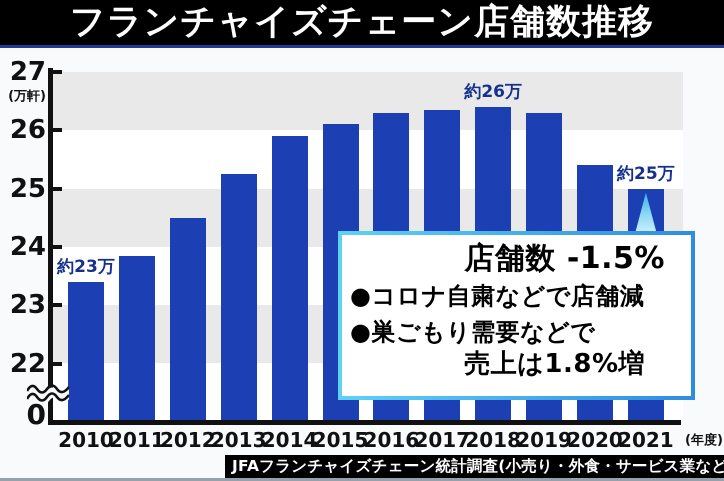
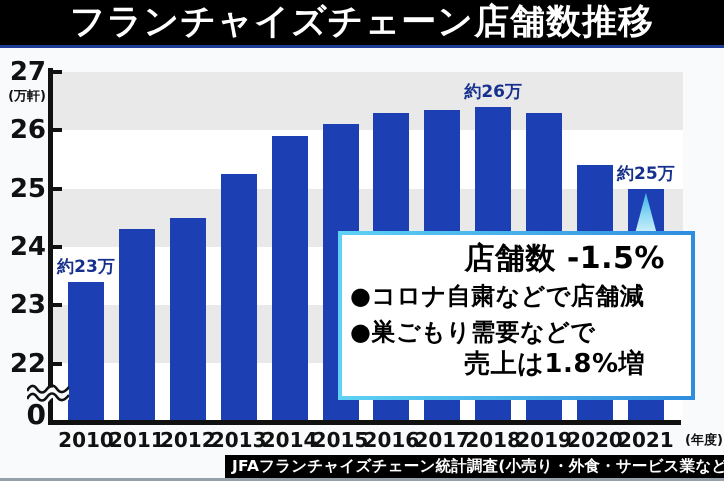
2011: 23.9 -> 24.3
